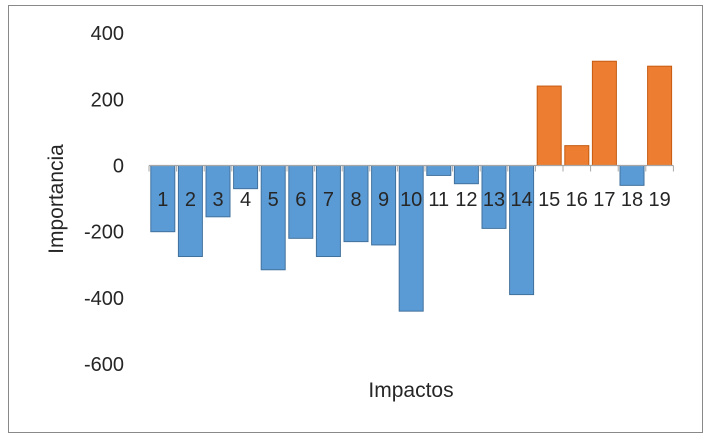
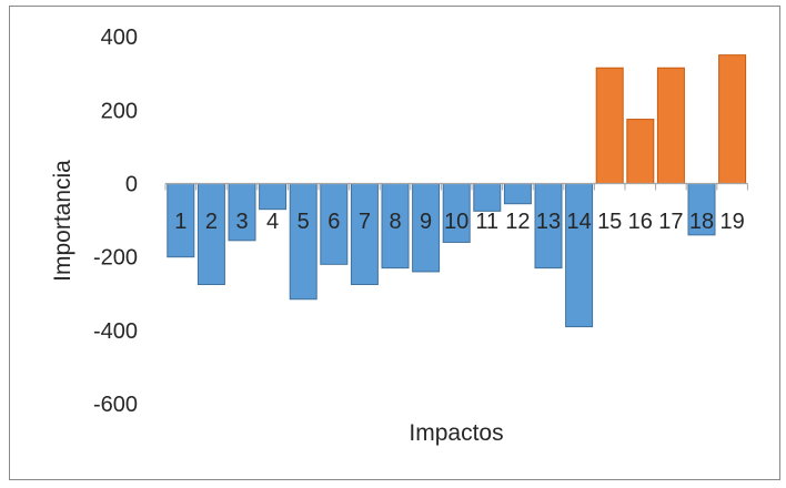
10: -440 -> -160
11: -30 -> -80
13: -190 -> -230
15: 240 -> 320
16: 60 -> 180
18: -60 -> -140
19: 300 -> 350
